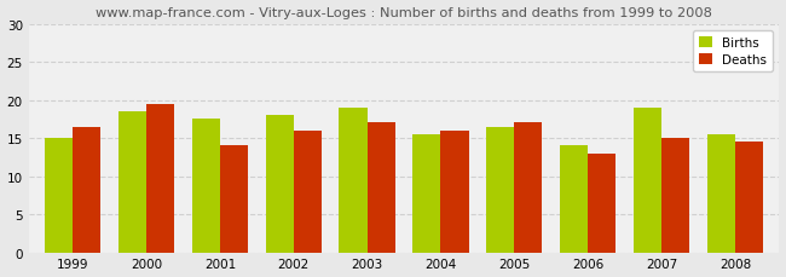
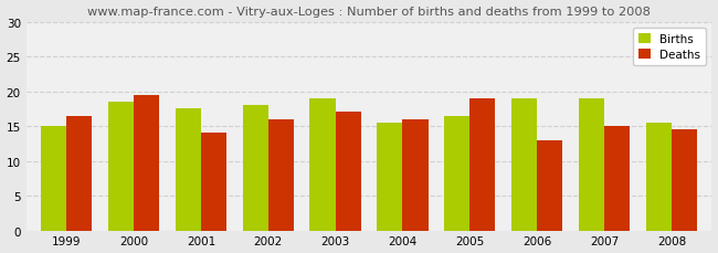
Deaths/2005: 17.0 -> 19.0
Births/2006: 14.0 -> 19.0
